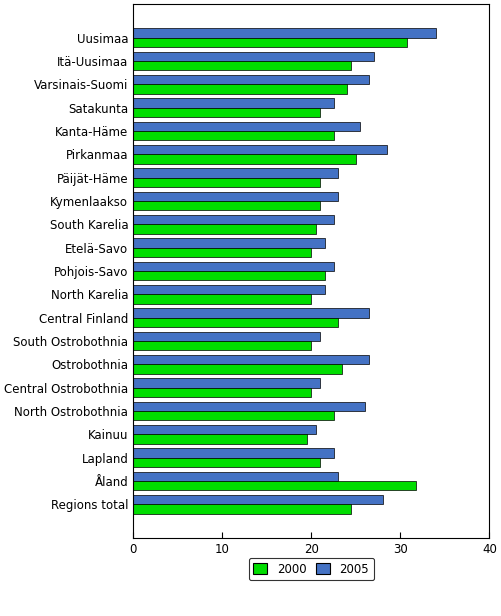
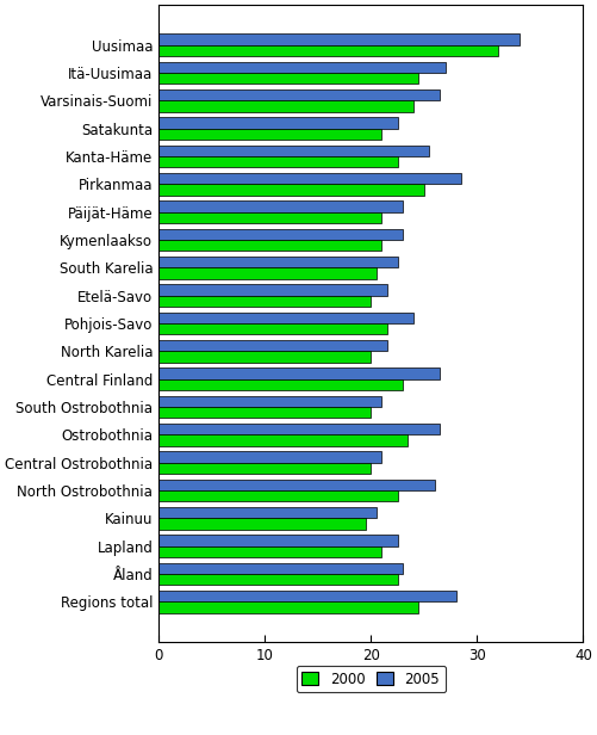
2000/Uusimaa: 30.8 -> 32.0
2005/Pohjois-Savo: 22.6 -> 24.0
2000/Åland: 31.8 -> 22.5
